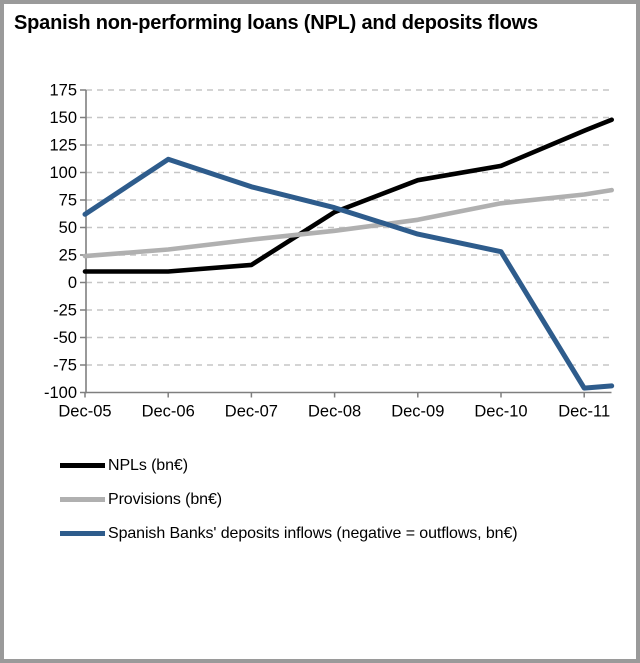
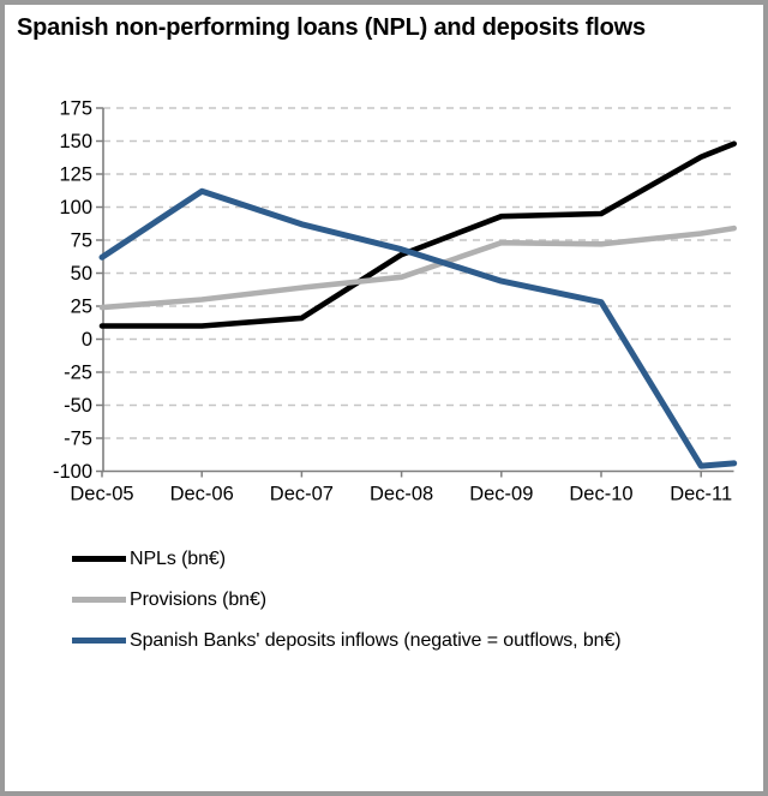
Provisions (bn€)/Dec-09: 57 -> 73
NPLs (bn€)/Dec-10: 106 -> 95
